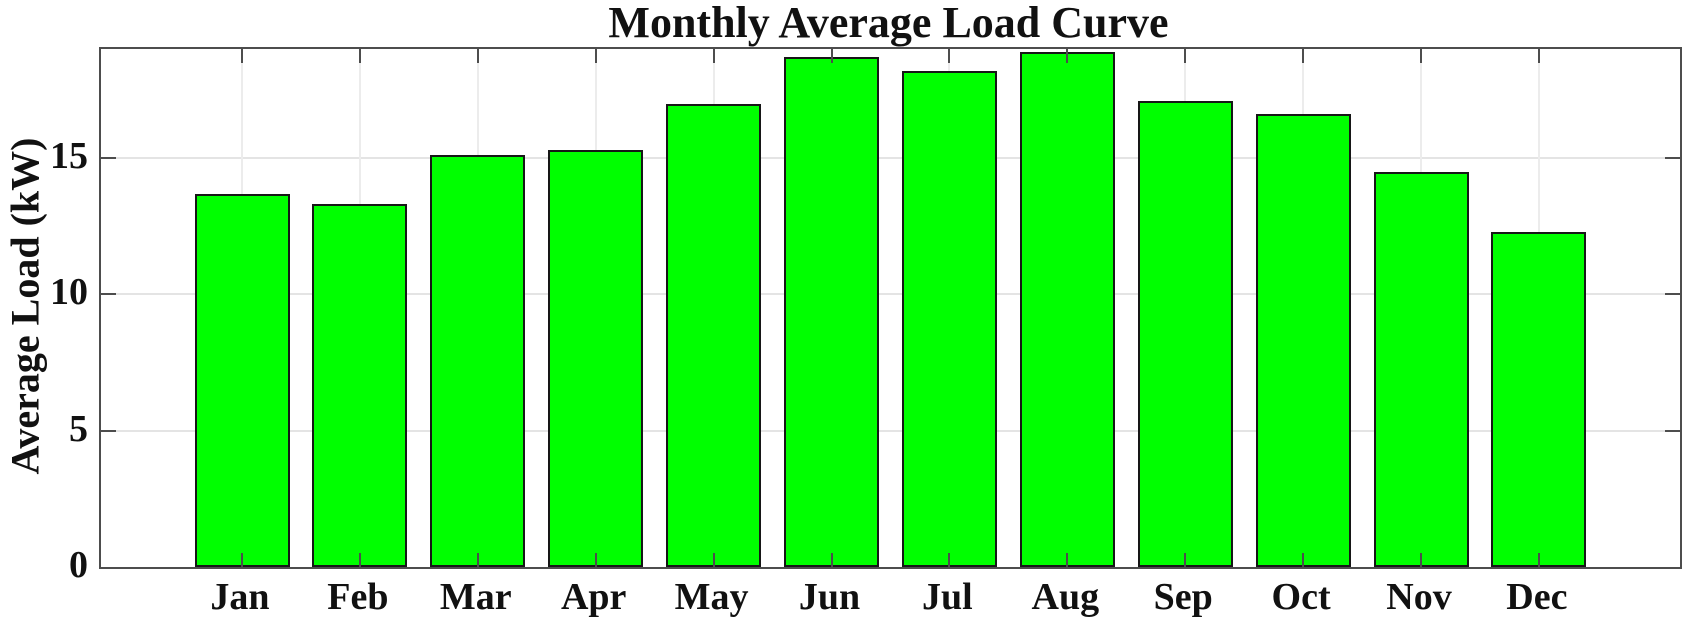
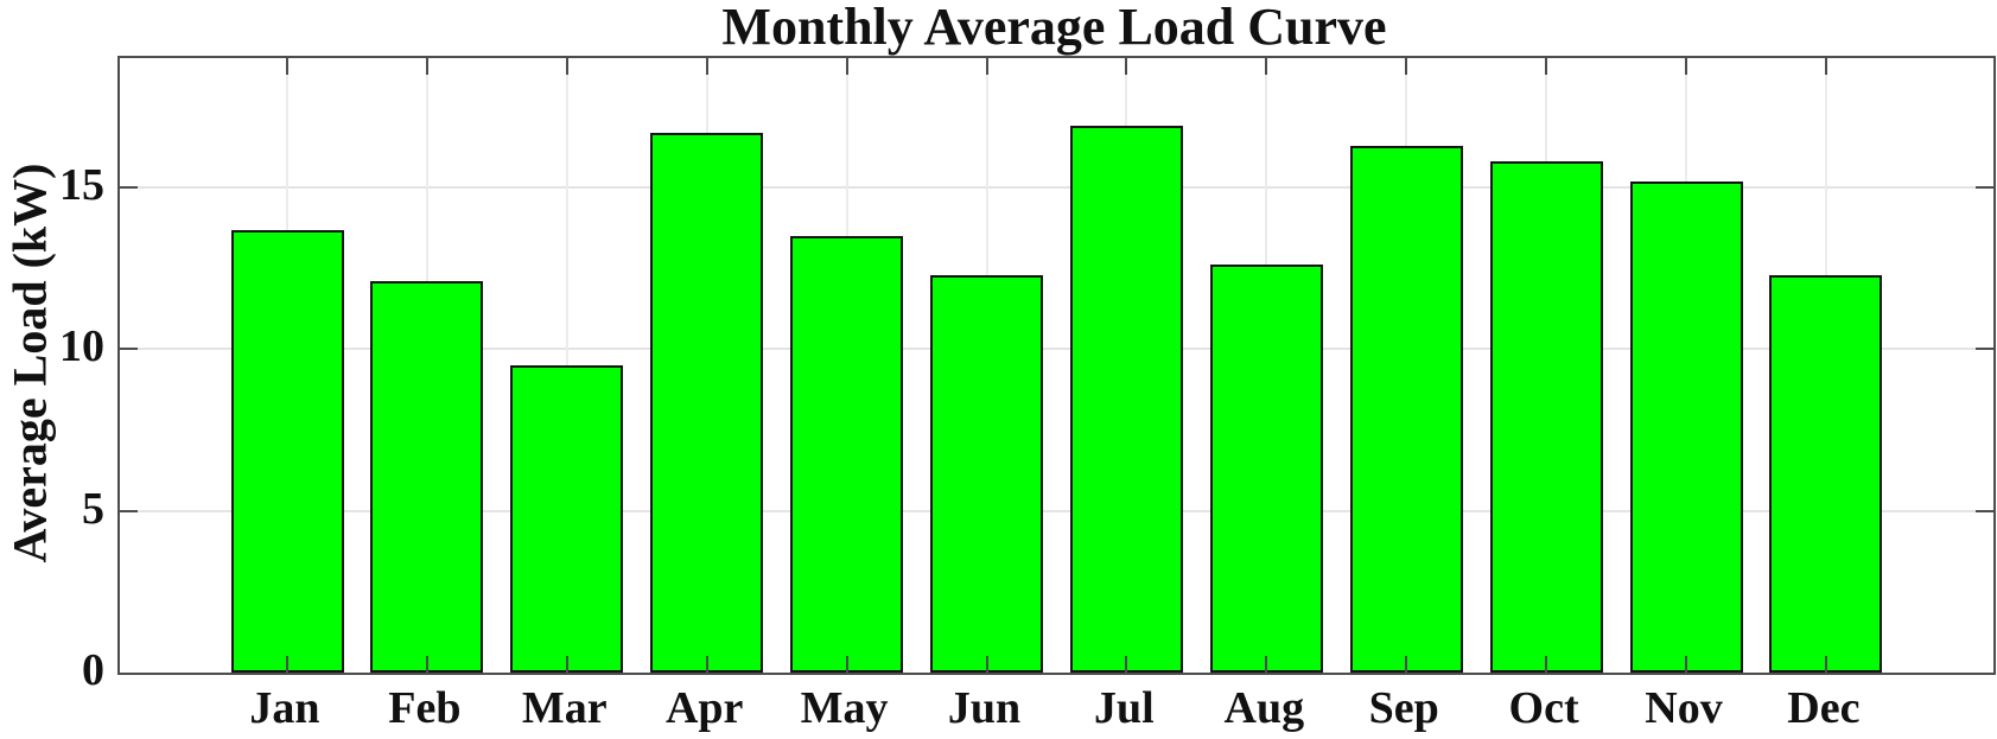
Feb: 13.3 -> 12.1
Mar: 15.1 -> 9.5
Apr: 15.3 -> 16.7
May: 17.0 -> 13.5
Jun: 18.7 -> 12.3
Jul: 18.2 -> 16.9
Aug: 18.9 -> 12.6
Sep: 17.1 -> 16.3
Oct: 16.6 -> 15.8
Nov: 14.5 -> 15.2
